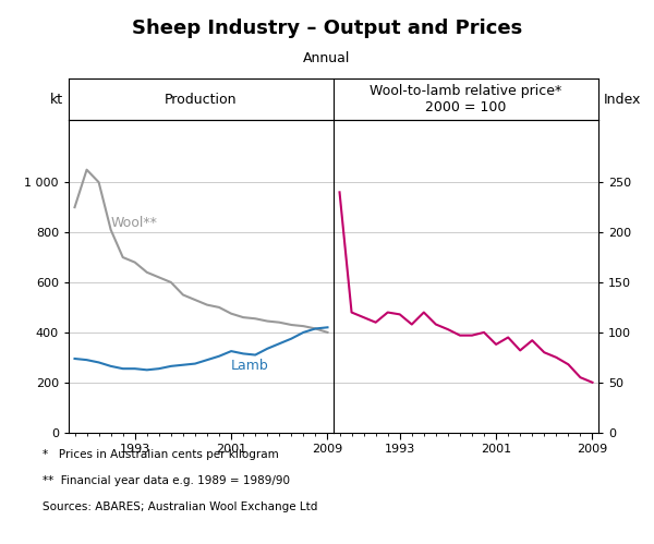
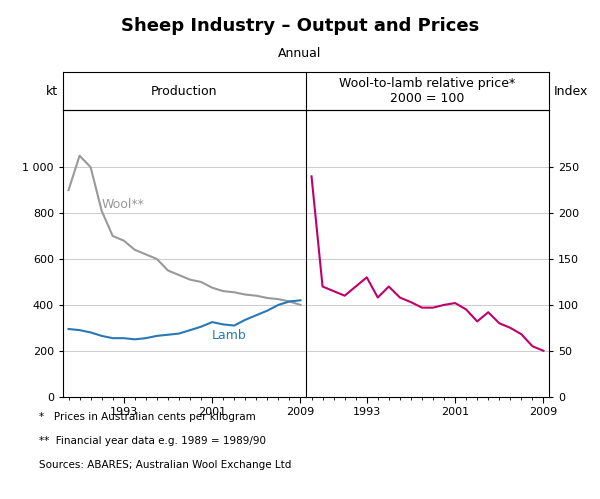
1993: 118 -> 130
2001: 88 -> 102
